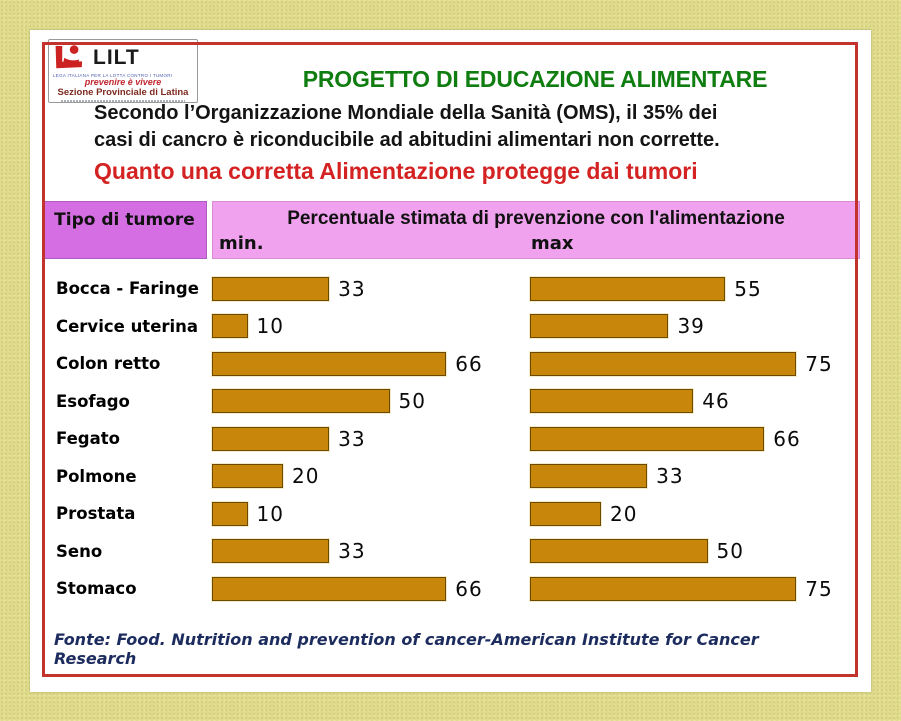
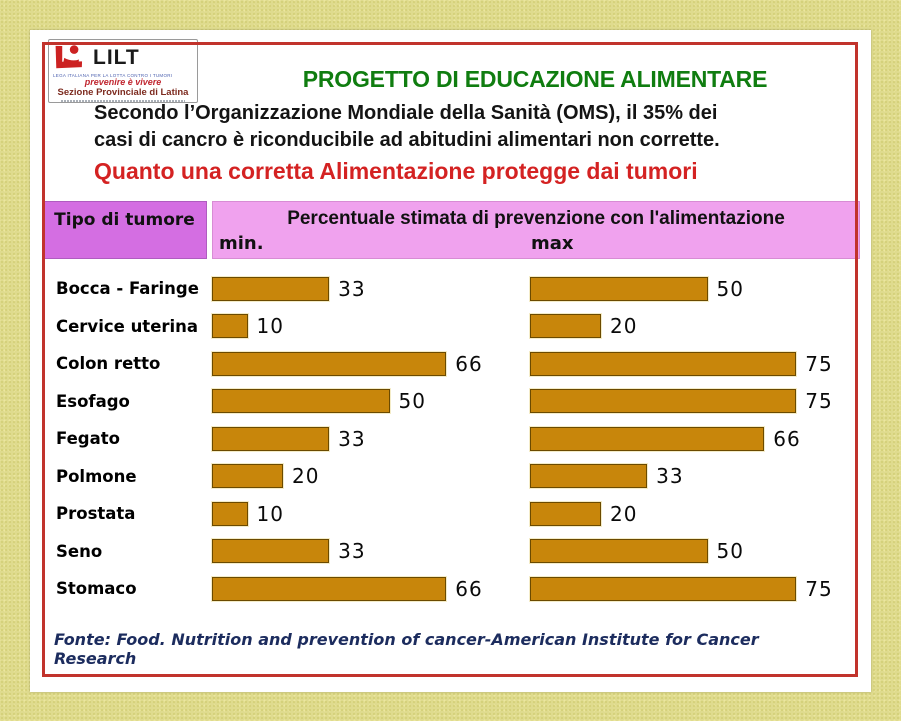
max/Bocca - Faringe: 55 -> 50
max/Cervice uterina: 39 -> 20
max/Esofago: 46 -> 75
